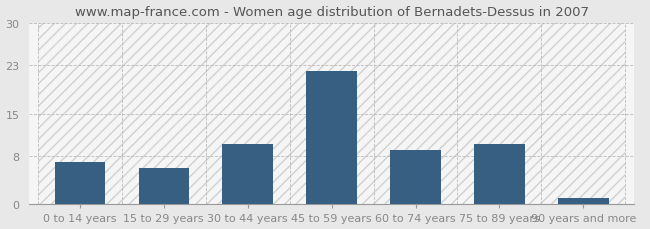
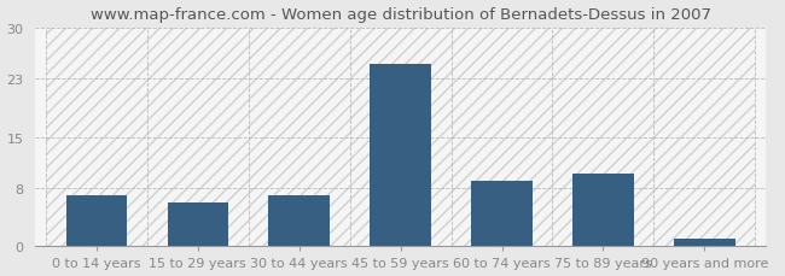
30 to 44 years: 10 -> 7
45 to 59 years: 22 -> 25
